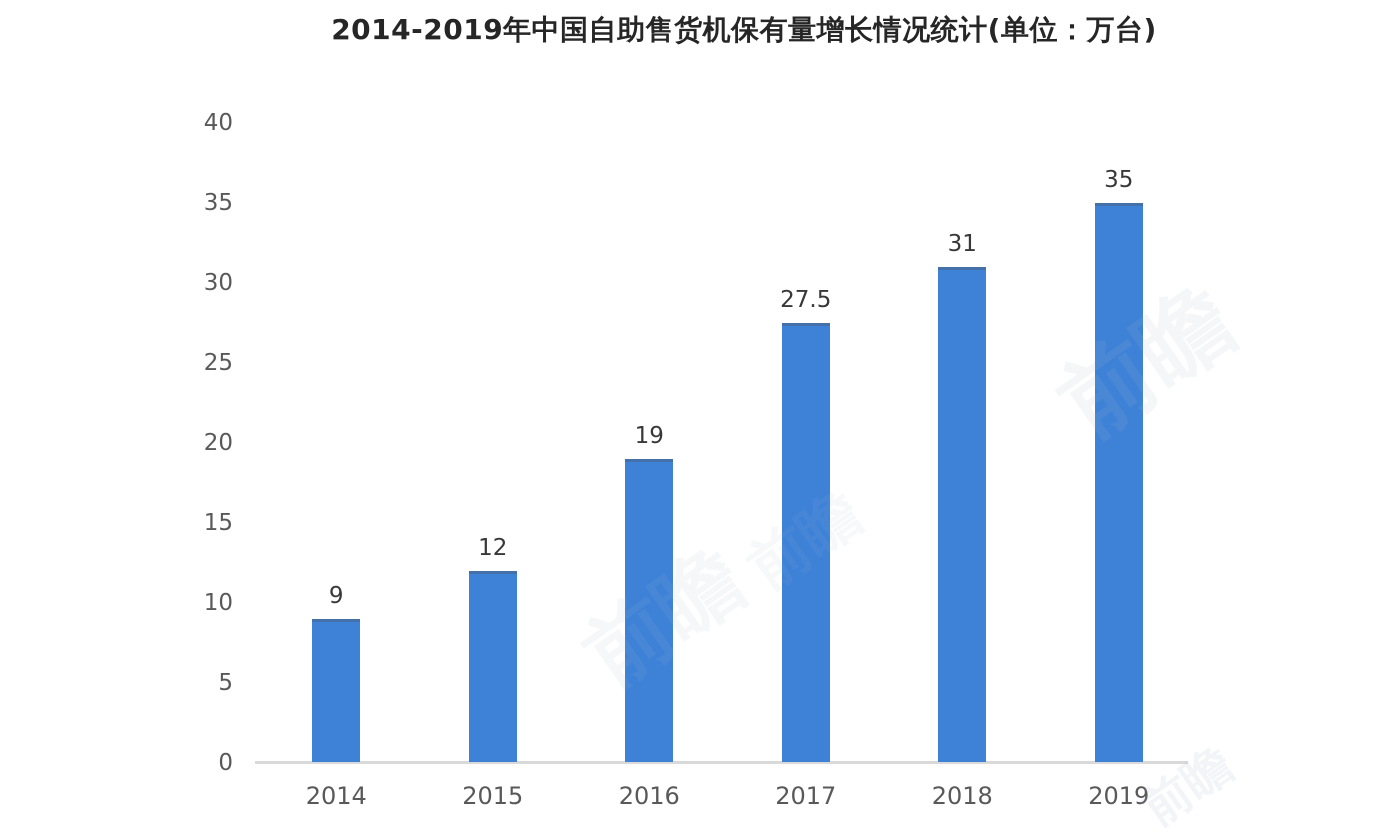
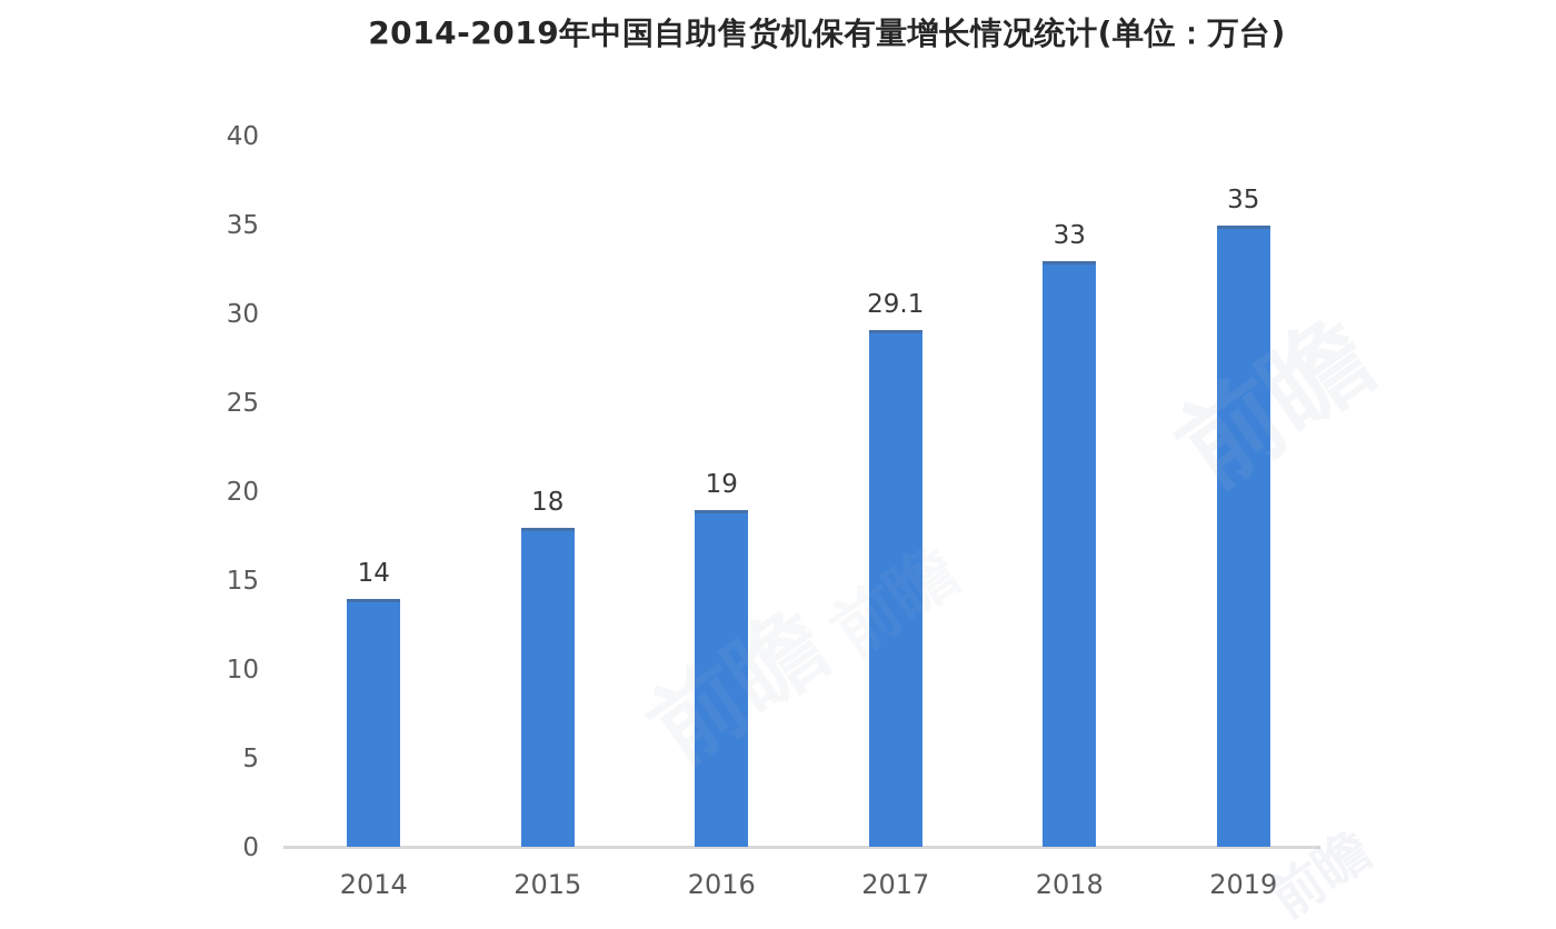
2014: 9 -> 14
2015: 12 -> 18
2017: 27.5 -> 29.1
2018: 31 -> 33
